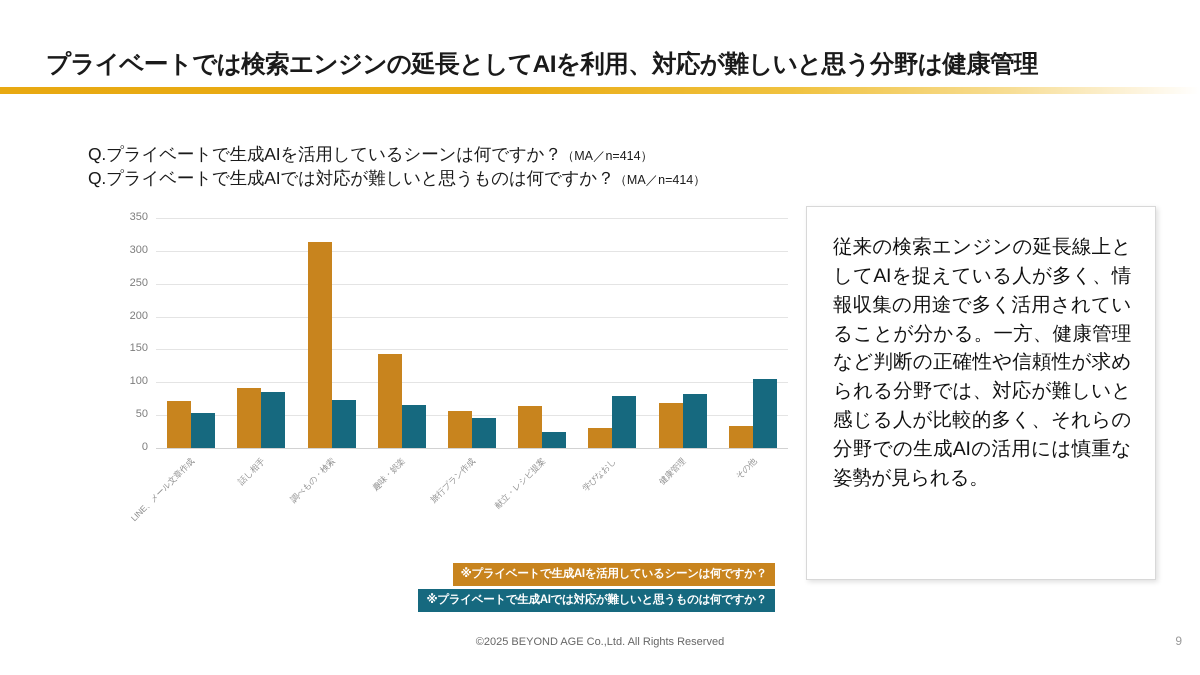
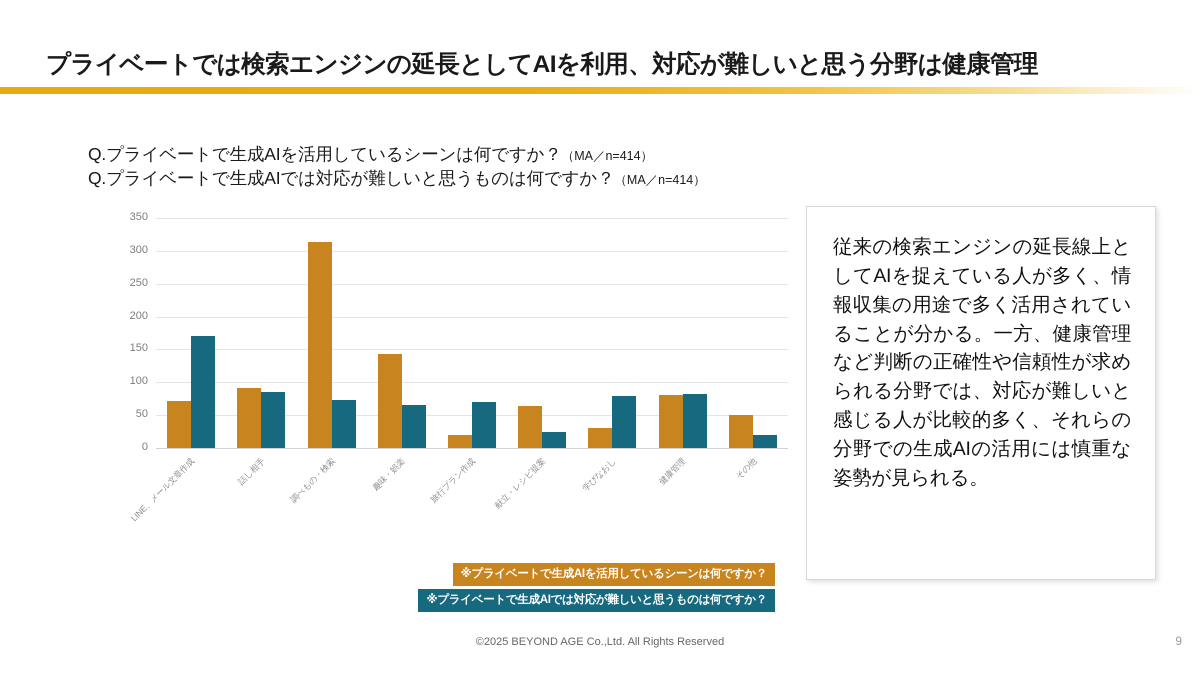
※プライベートで生成AIでは対応が難しいと思うものは何ですか？/LINE、メール文章作成: 50 -> 170
※プライベートで生成AIを活用しているシーンは何ですか？/旅行プラン作成: 60 -> 20
※プライベートで生成AIでは対応が難しいと思うものは何ですか？/旅行プラン作成: 40 -> 70
※プライベートで生成AIを活用しているシーンは何ですか？/健康管理: 70 -> 80
※プライベートで生成AIを活用しているシーンは何ですか？/その他: 30 -> 50
※プライベートで生成AIでは対応が難しいと思うものは何ですか？/その他: 100 -> 20
